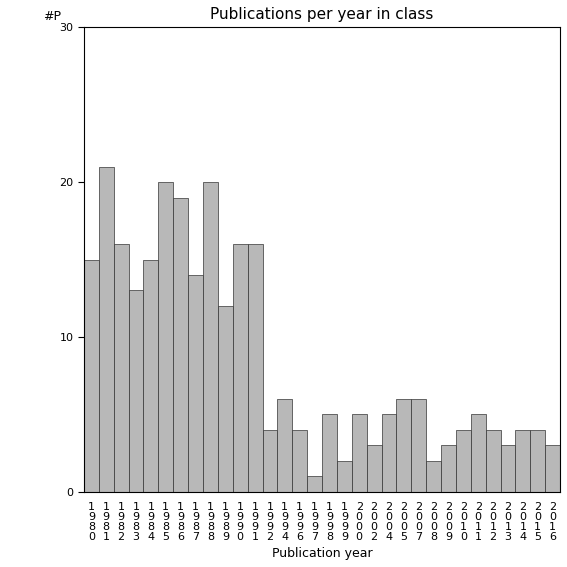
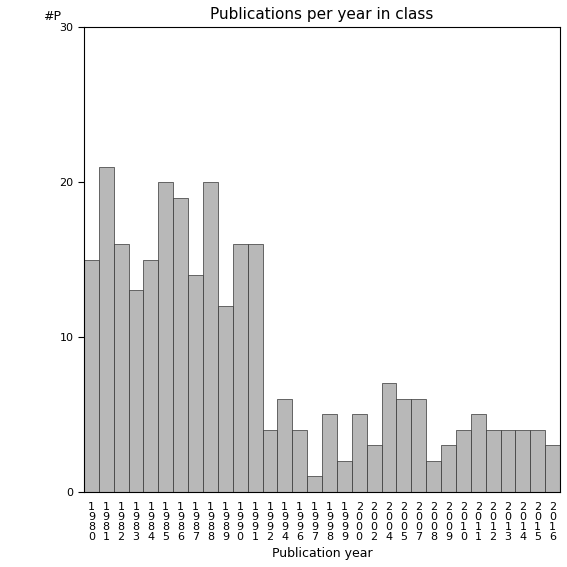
2 0 0 4: 5 -> 7
2 0 1 3: 3 -> 4
